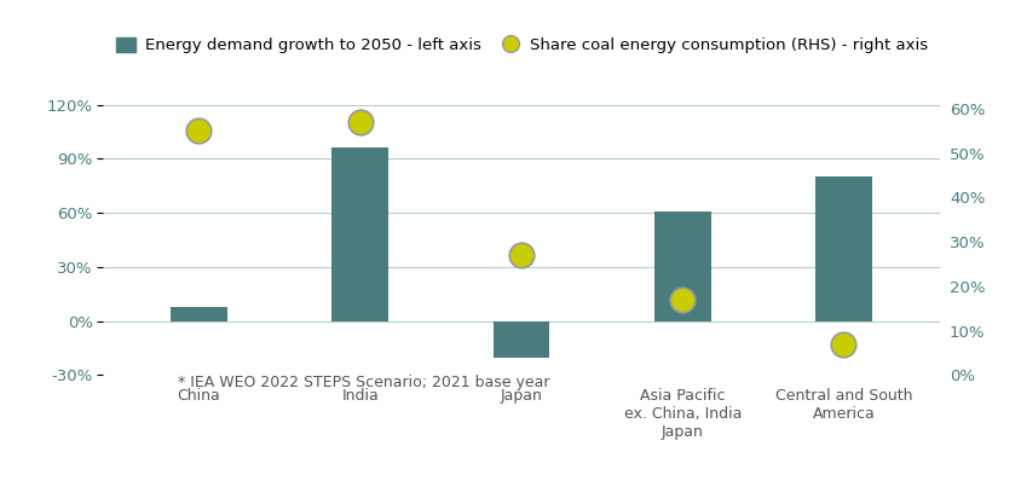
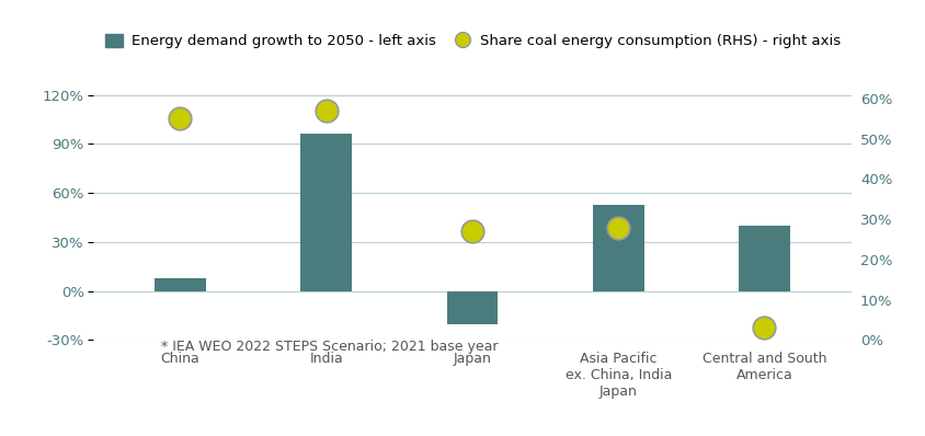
Energy demand growth to 2050 - left axis/Asia Pacific ex. China, India Japan: 61% -> 53%
Share coal energy consumption (RHS) - right axis/Asia Pacific ex. China, India Japan: 17% -> 28%
Energy demand growth to 2050 - left axis/Central and South America: 80% -> 40%
Share coal energy consumption (RHS) - right axis/Central and South America: 7% -> 3%
